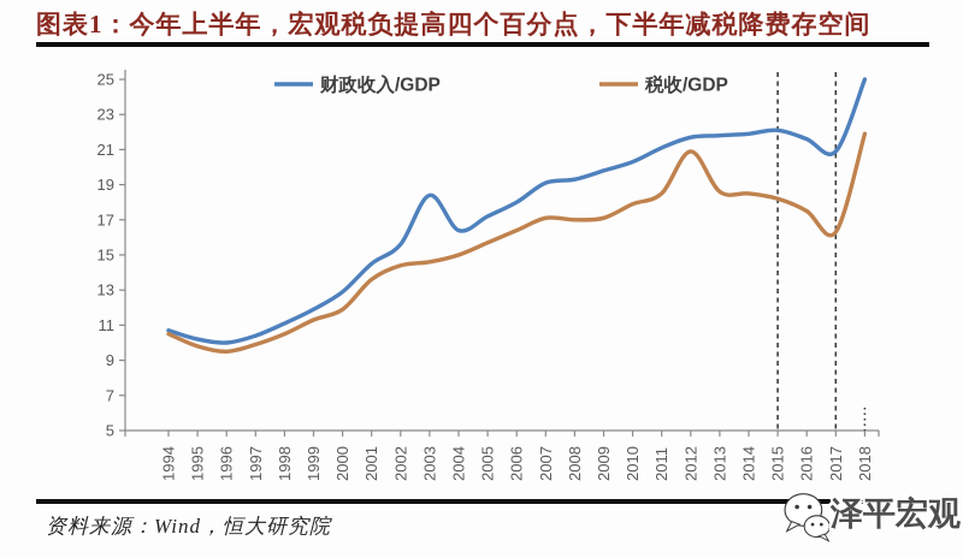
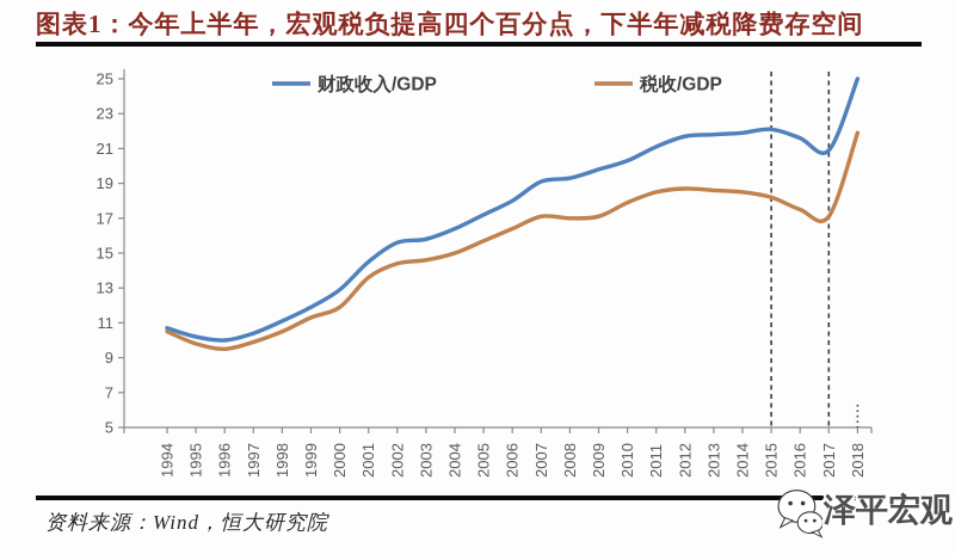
财政收入/GDP/2003: 18.4 -> 15.8
税收/GDP/2012: 20.9 -> 18.7
税收/GDP/2017: 16.3 -> 17.1
